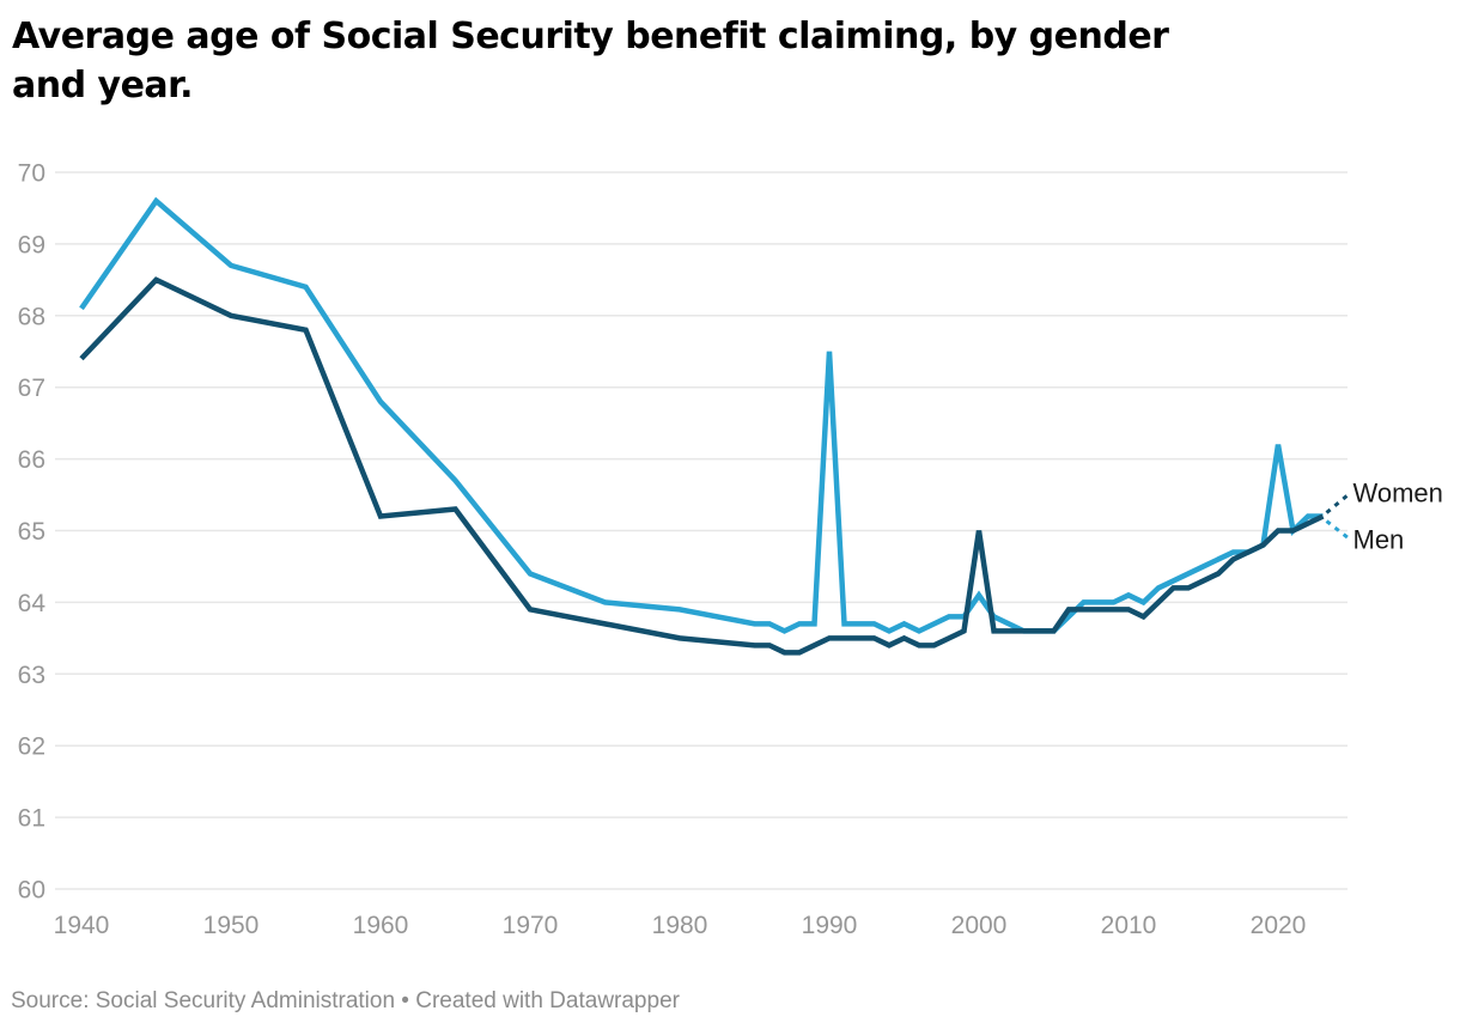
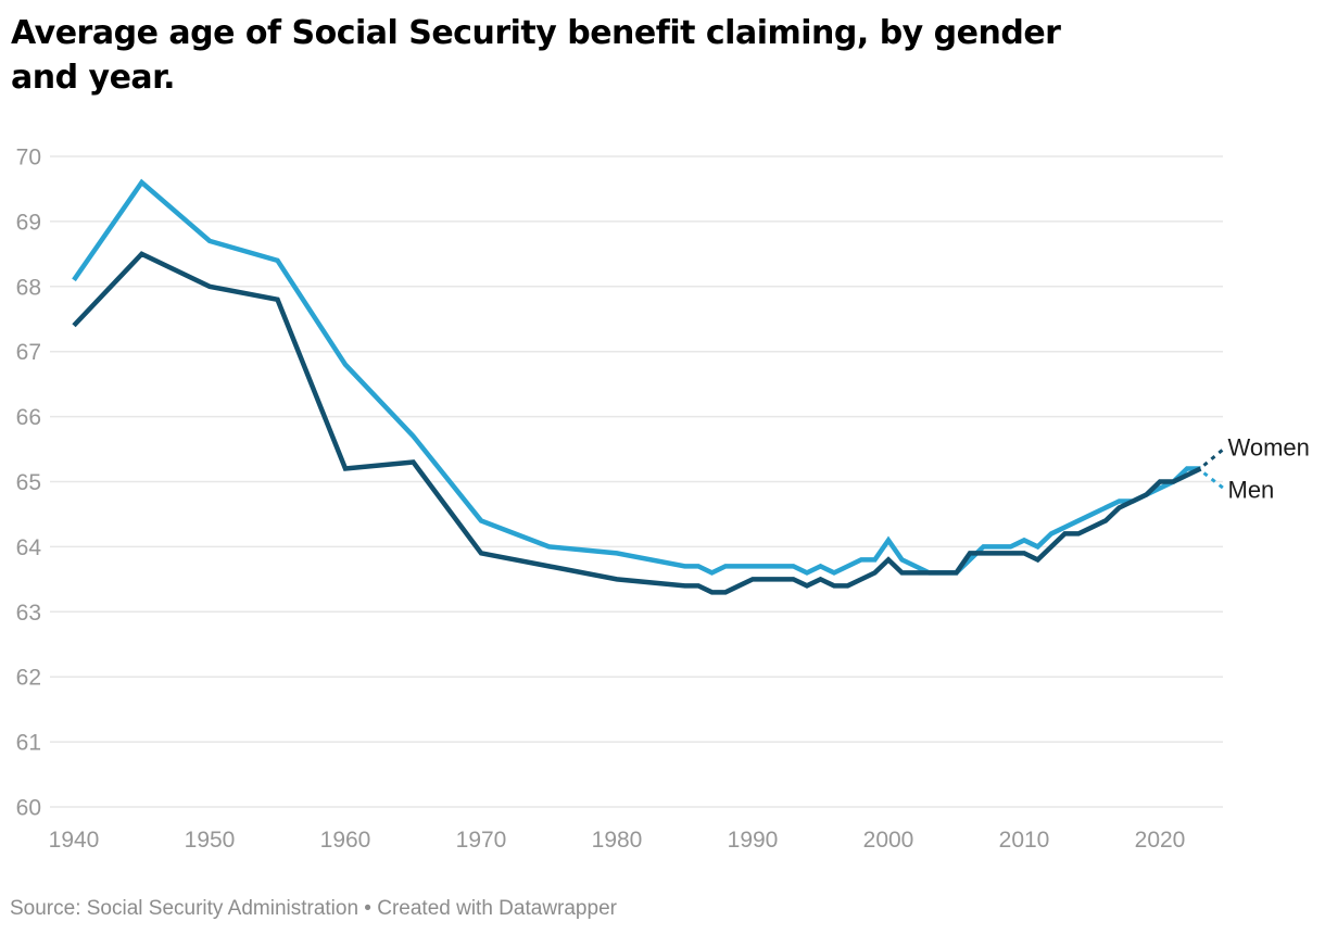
Men/1990: 67.5 -> 63.7
Women/2000: 65.0 -> 63.8
Men/2020: 66.2 -> 64.9
